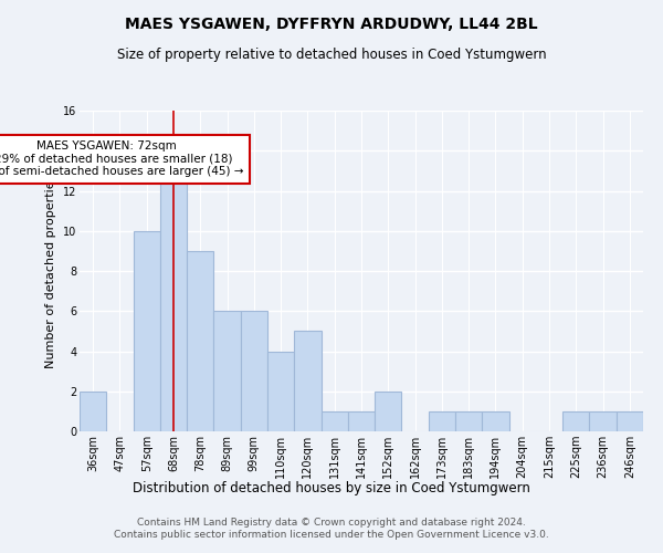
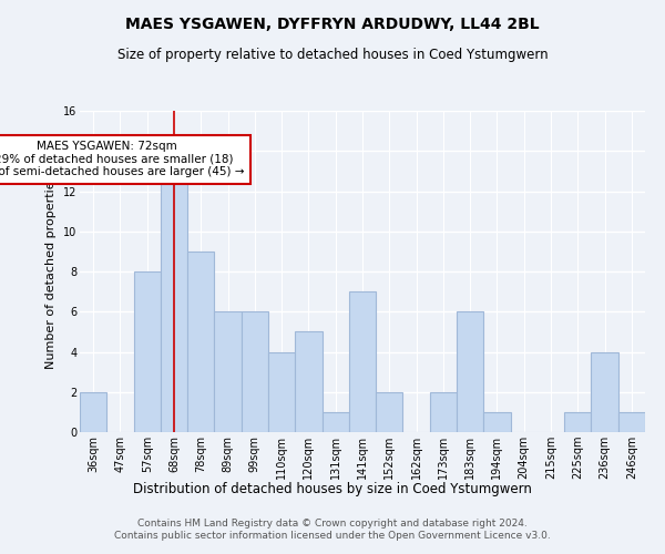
57sqm: 10 -> 8
141sqm: 1 -> 7
173sqm: 1 -> 2
183sqm: 1 -> 6
236sqm: 1 -> 4
